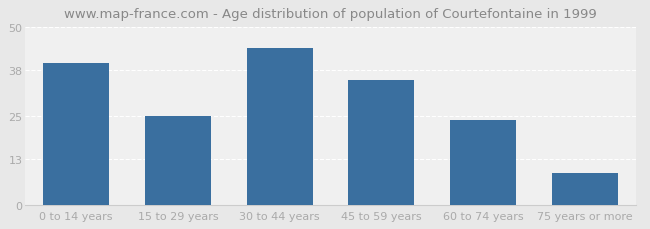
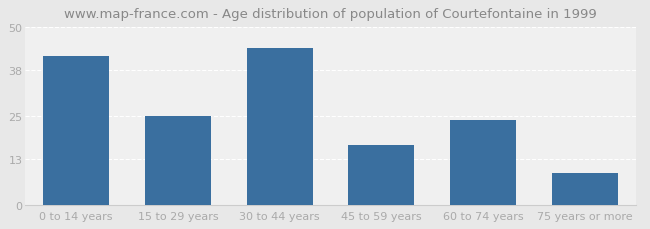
0 to 14 years: 40 -> 42
45 to 59 years: 35 -> 17
